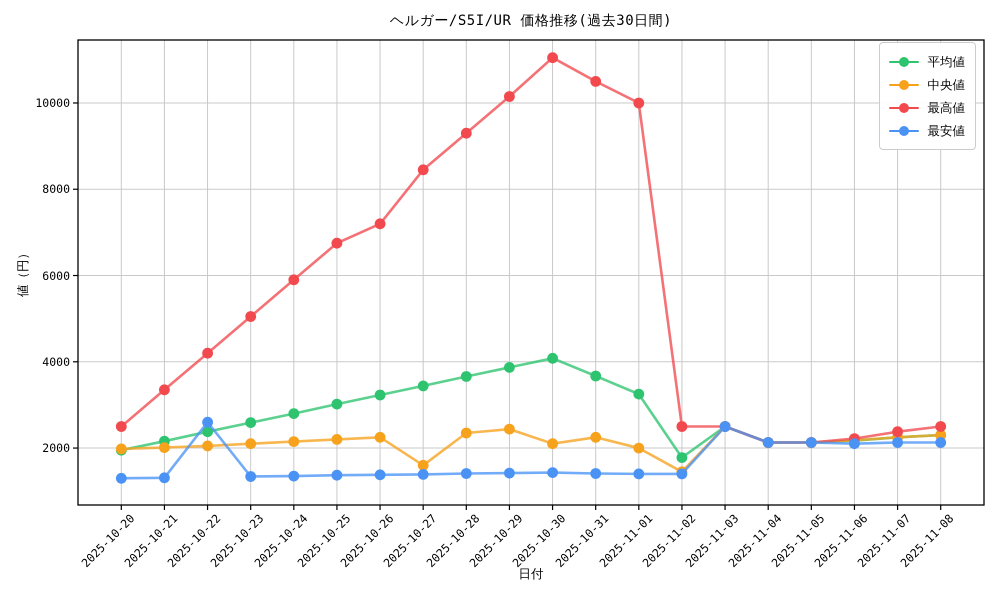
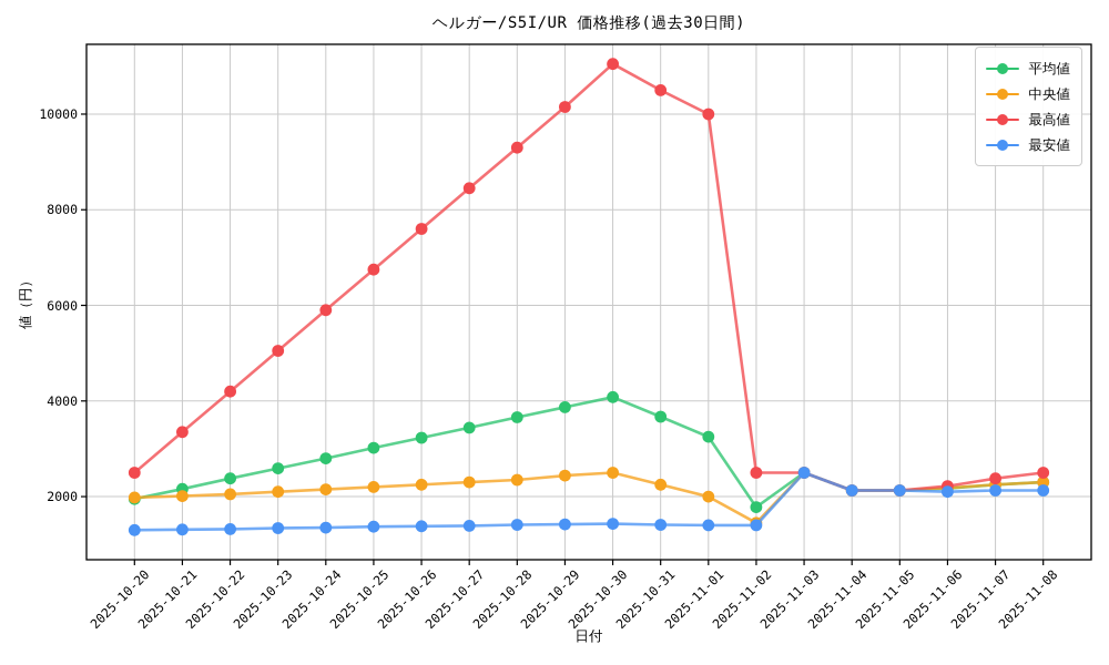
最安値/2025-10-22: 2600 -> 1300
最高値/2025-10-26: 7200 -> 7600
中央値/2025-10-27: 1600 -> 2300
中央値/2025-10-30: 2100 -> 2500
